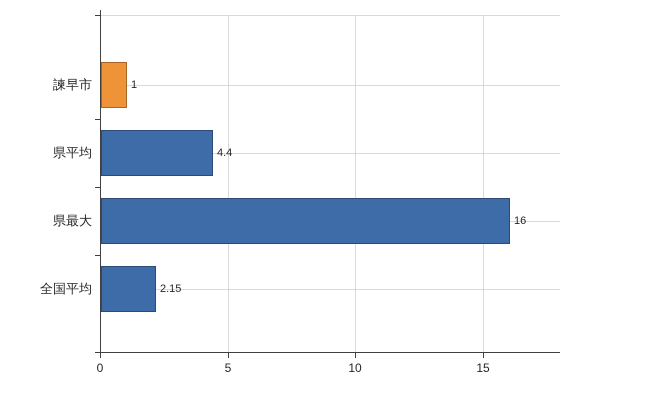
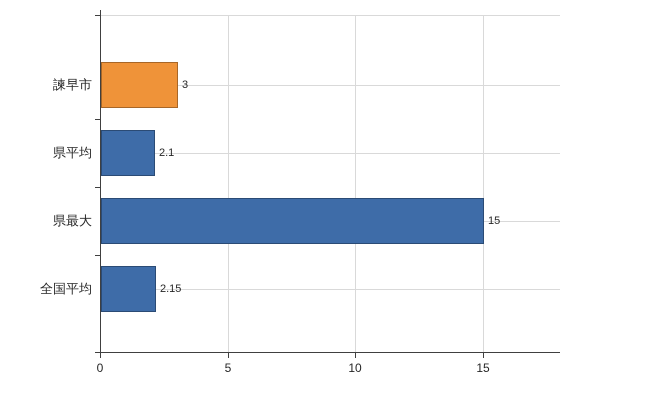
諫早市: 1 -> 3
県平均: 4.4 -> 2.1
県最大: 16 -> 15
